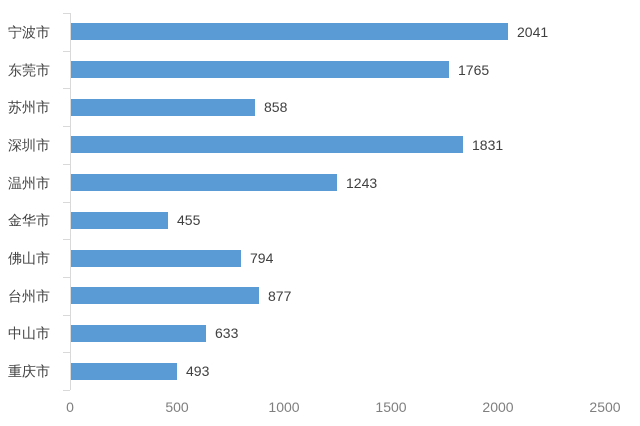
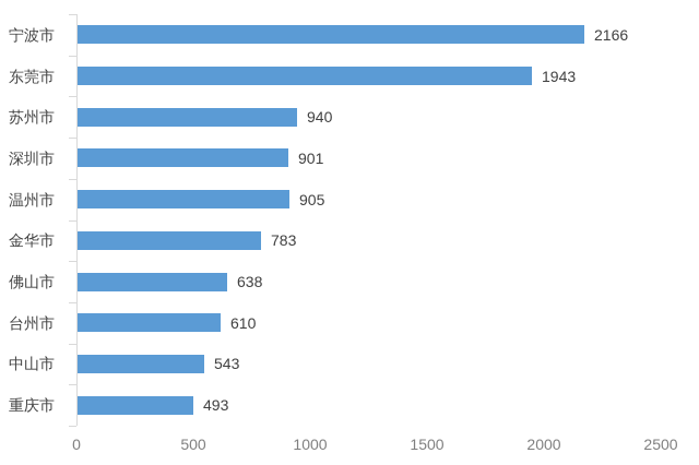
宁波市: 2041 -> 2166
东莞市: 1765 -> 1943
苏州市: 858 -> 940
深圳市: 1831 -> 901
温州市: 1243 -> 905
金华市: 455 -> 783
佛山市: 794 -> 638
台州市: 877 -> 610
中山市: 633 -> 543
